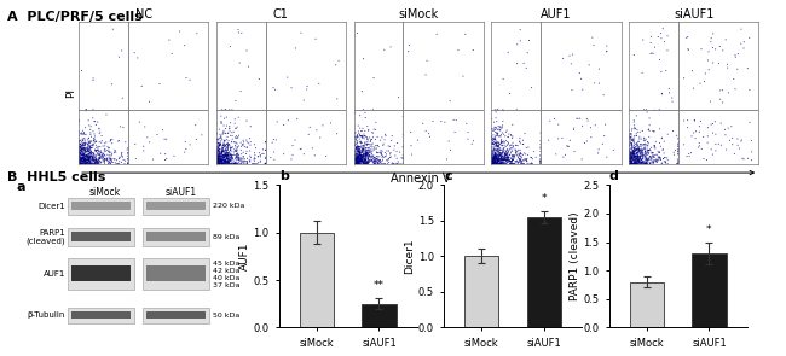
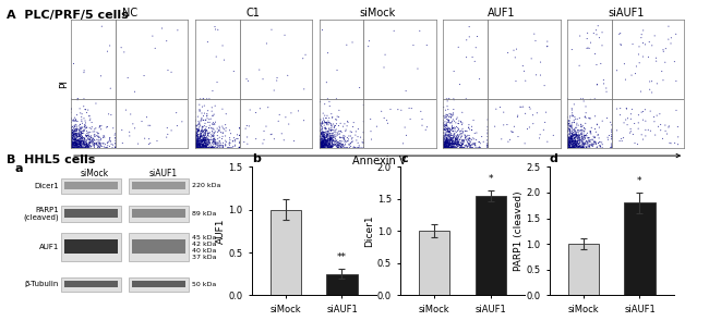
d/siMock: 0.8 -> 1.0
d/siAUF1: 1.3 -> 1.8
